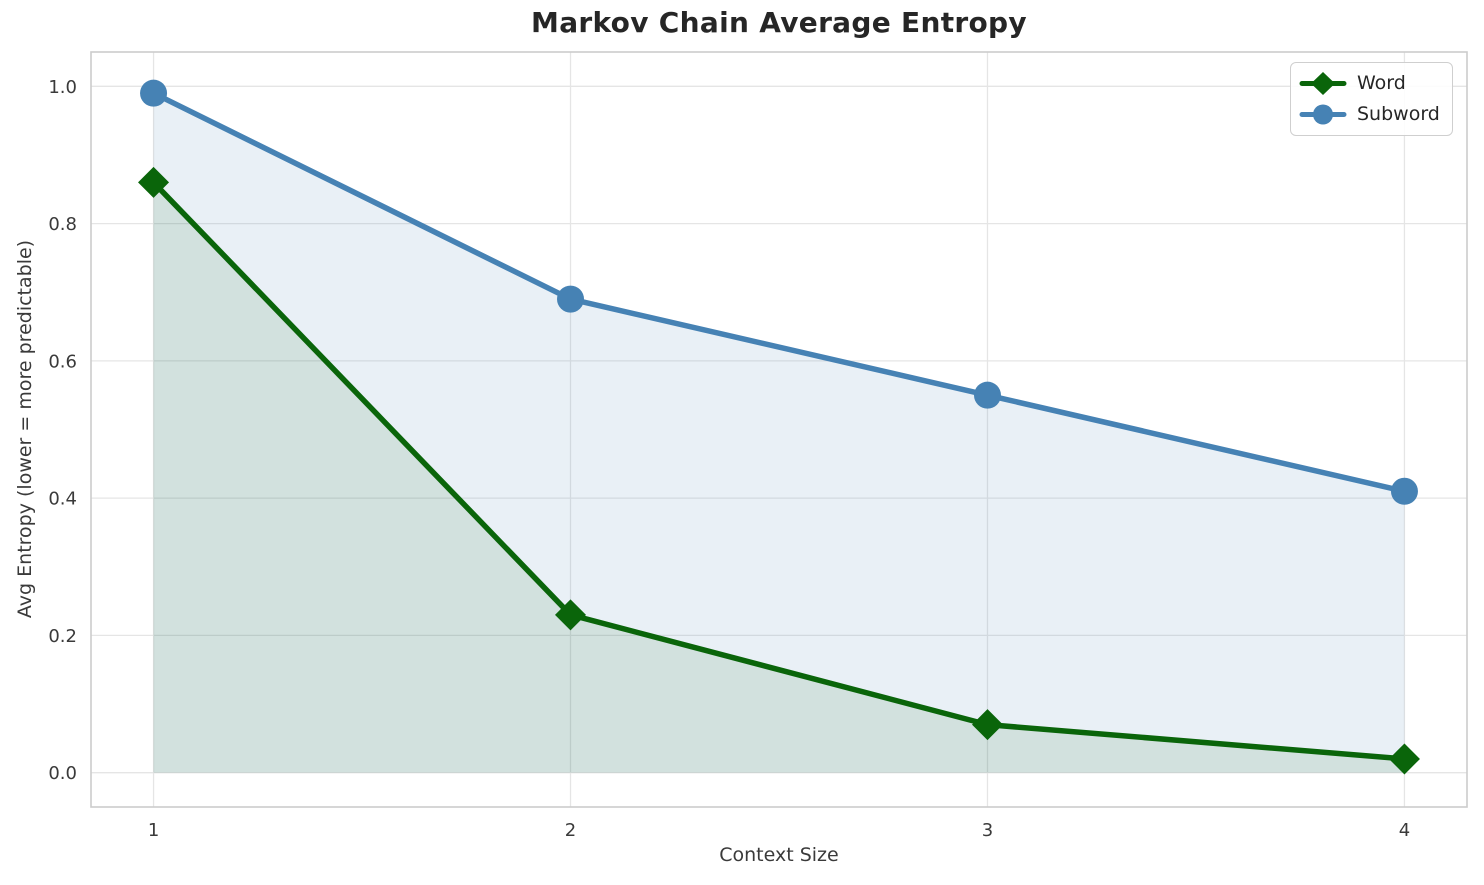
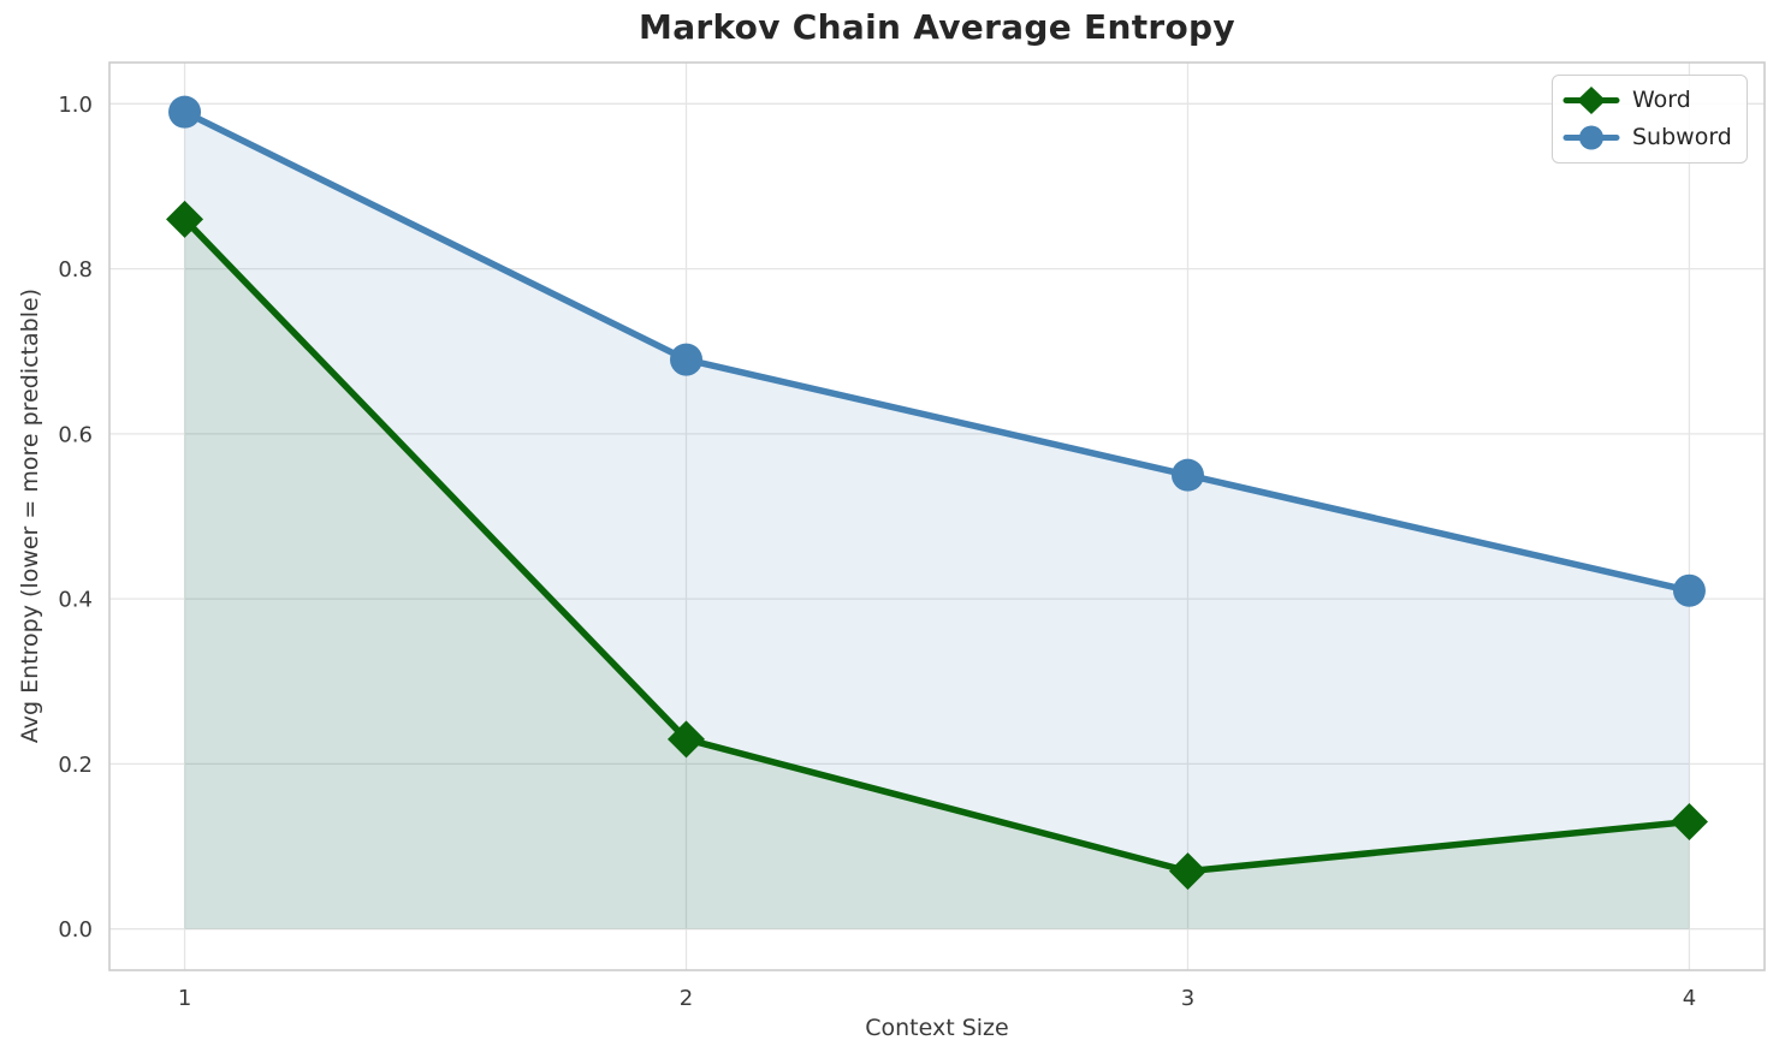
Word/4: 0.02 -> 0.13
